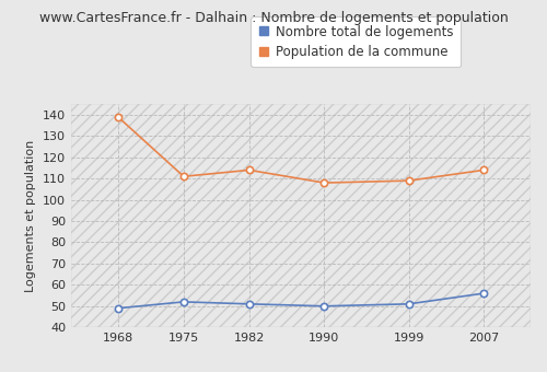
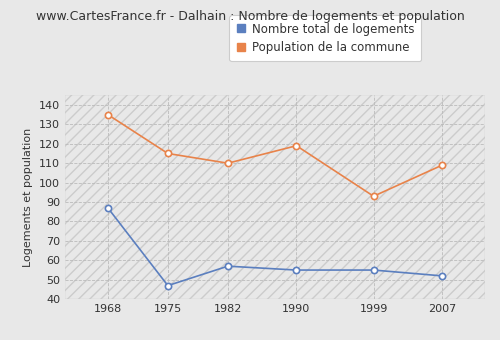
Nombre total de logements/1968: 49 -> 87
Population de la commune/1968: 139 -> 135
Nombre total de logements/1975: 52 -> 47
Population de la commune/1975: 111 -> 115
Nombre total de logements/1982: 51 -> 57
Population de la commune/1982: 114 -> 110
Nombre total de logements/1990: 50 -> 55
Population de la commune/1990: 108 -> 119
Nombre total de logements/1999: 51 -> 55
Population de la commune/1999: 109 -> 93
Nombre total de logements/2007: 56 -> 52
Population de la commune/2007: 114 -> 109
